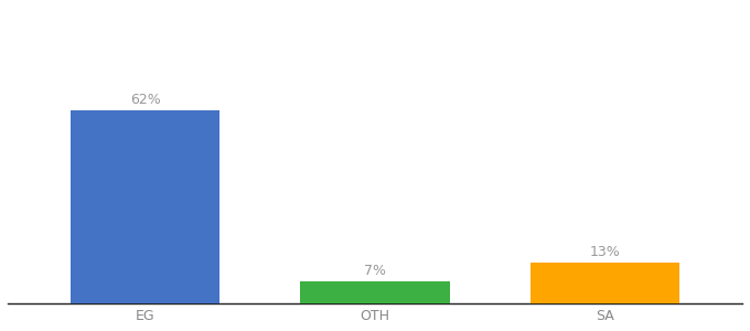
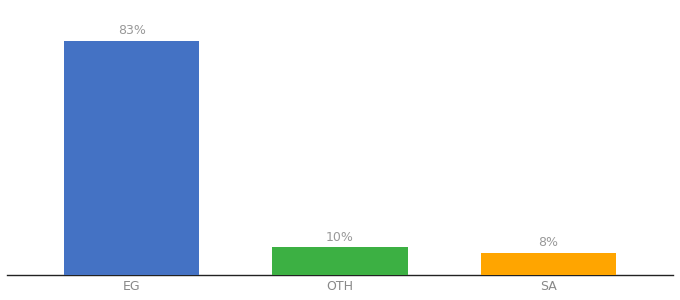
EG: 62% -> 83%
OTH: 7% -> 10%
SA: 13% -> 8%
